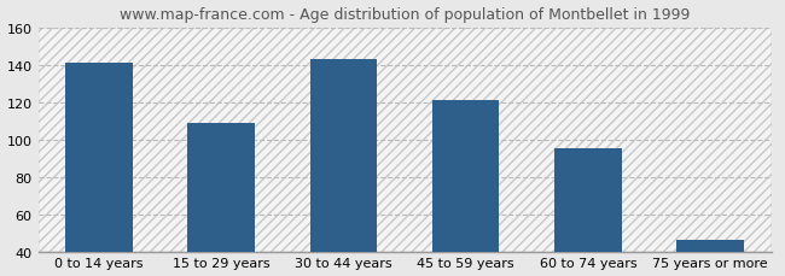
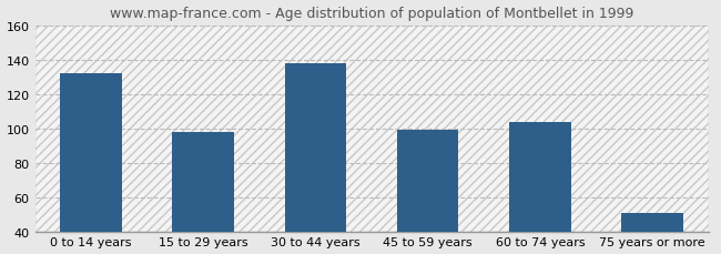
0 to 14 years: 141 -> 132
15 to 29 years: 109 -> 98
30 to 44 years: 143 -> 138
45 to 59 years: 121 -> 99
60 to 74 years: 95 -> 104
75 years or more: 46 -> 51
